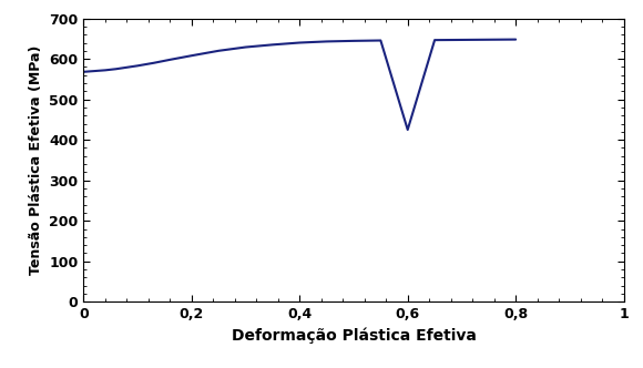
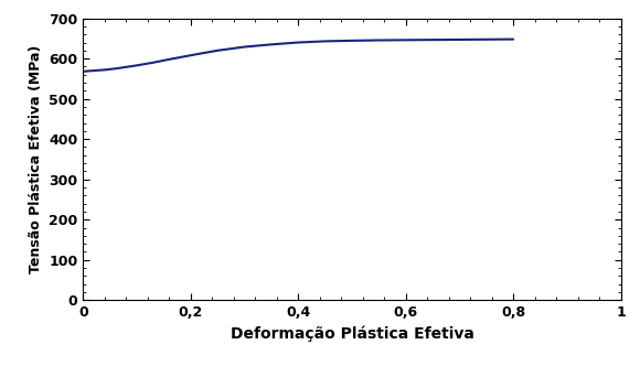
0,6: 425 -> 646
